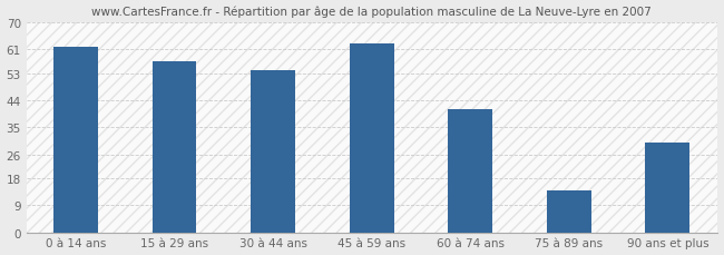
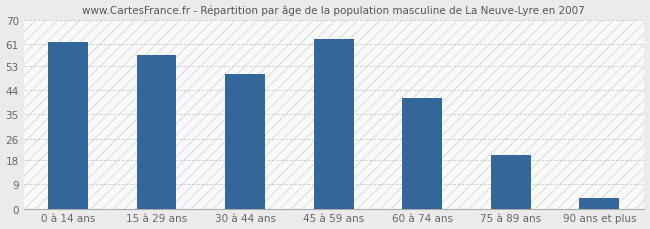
30 à 44 ans: 54 -> 50
75 à 89 ans: 14 -> 20
90 ans et plus: 30 -> 4
